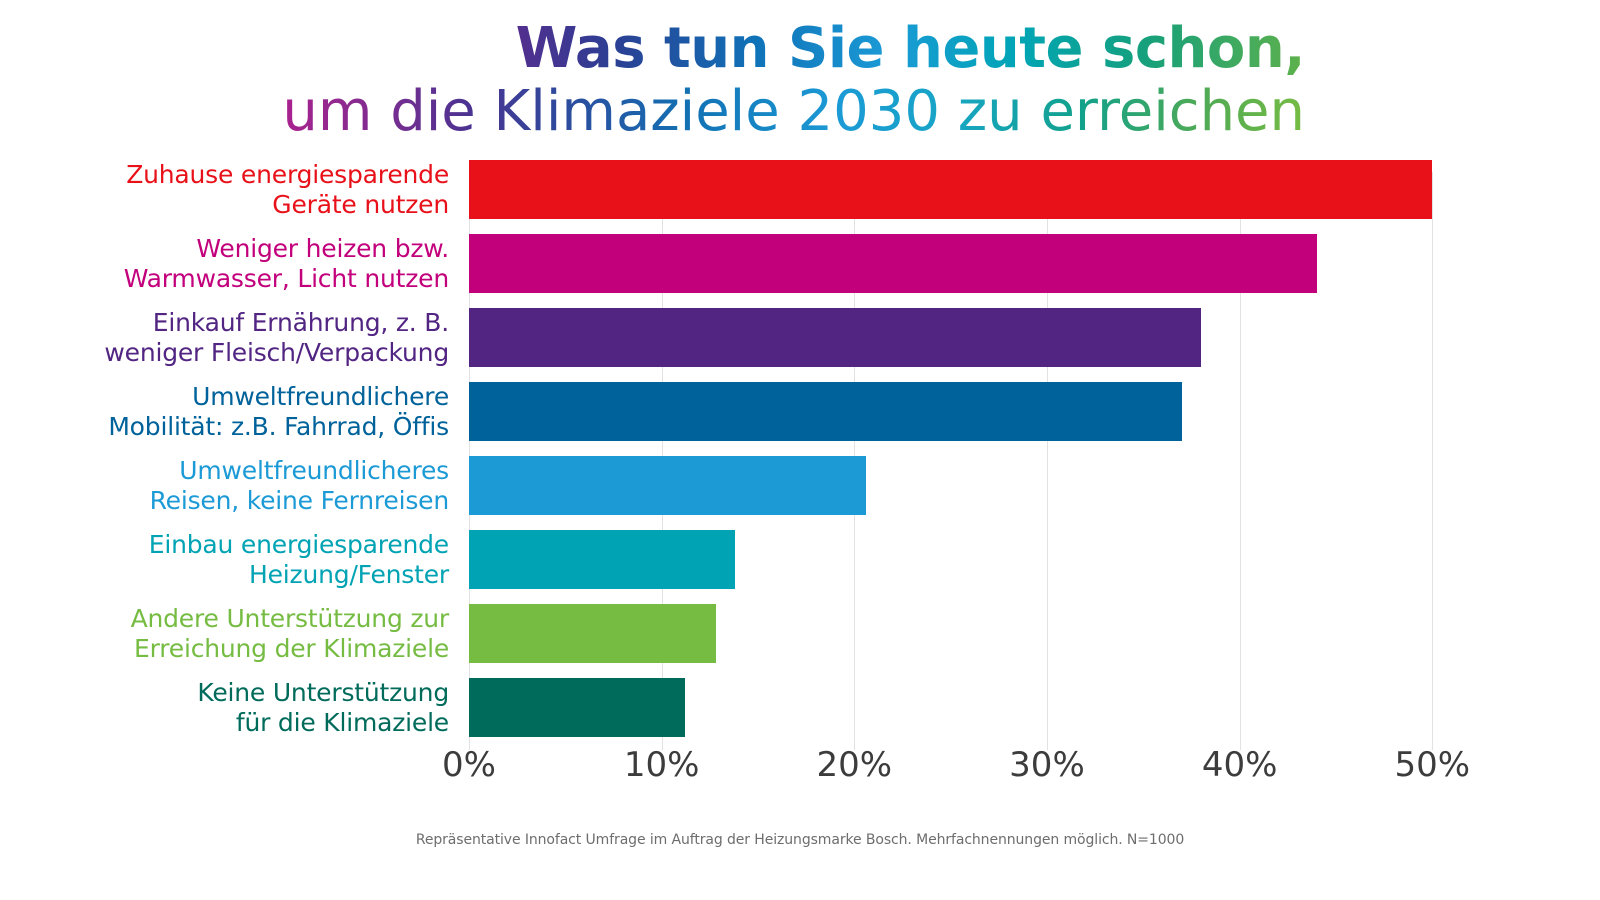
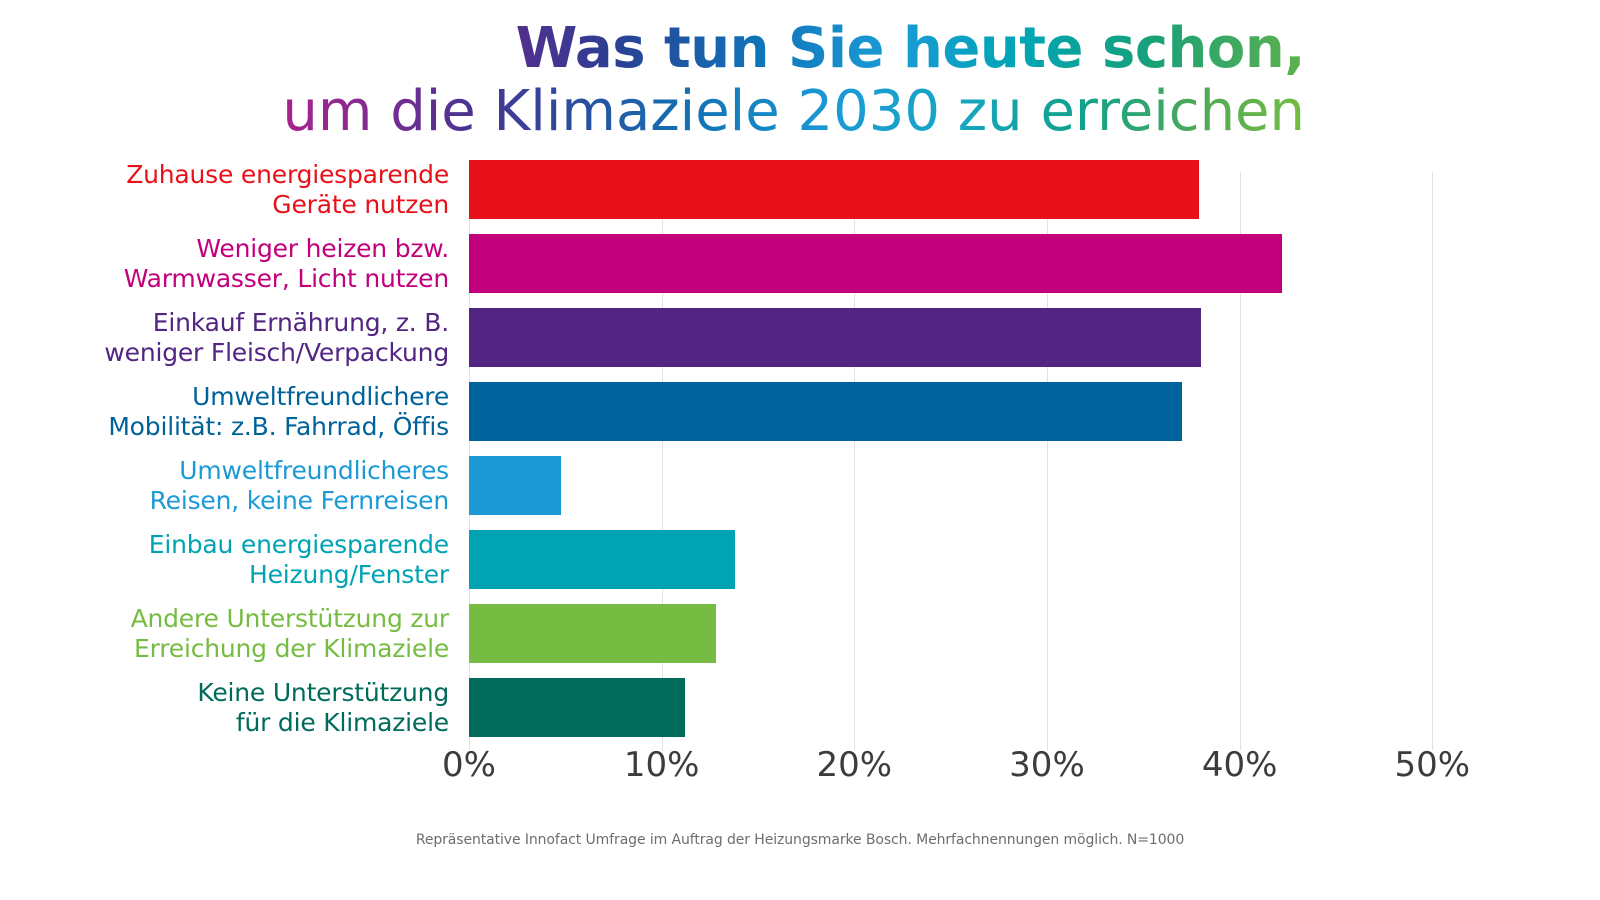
Zuhause energiesparende Geräte nutzen: 50.0% -> 37.9%
Weniger heizen bzw. Warmwasser, Licht nutzen: 44.0% -> 42.2%
Umweltfreundlicheres Reisen, keine Fernreisen: 20.6% -> 4.8%
